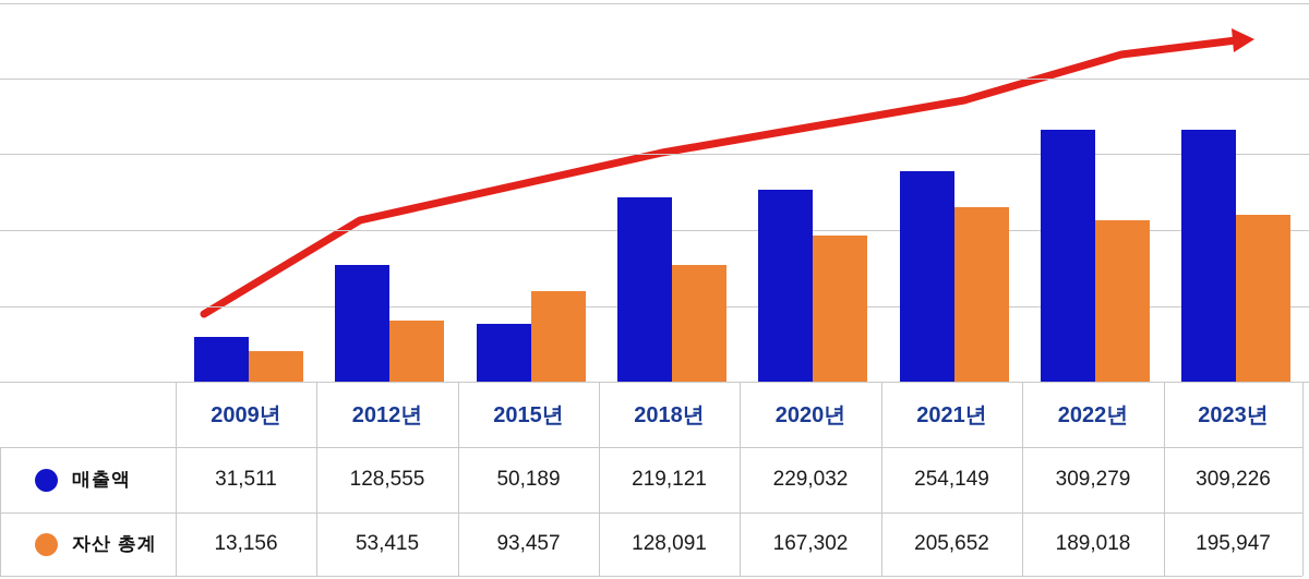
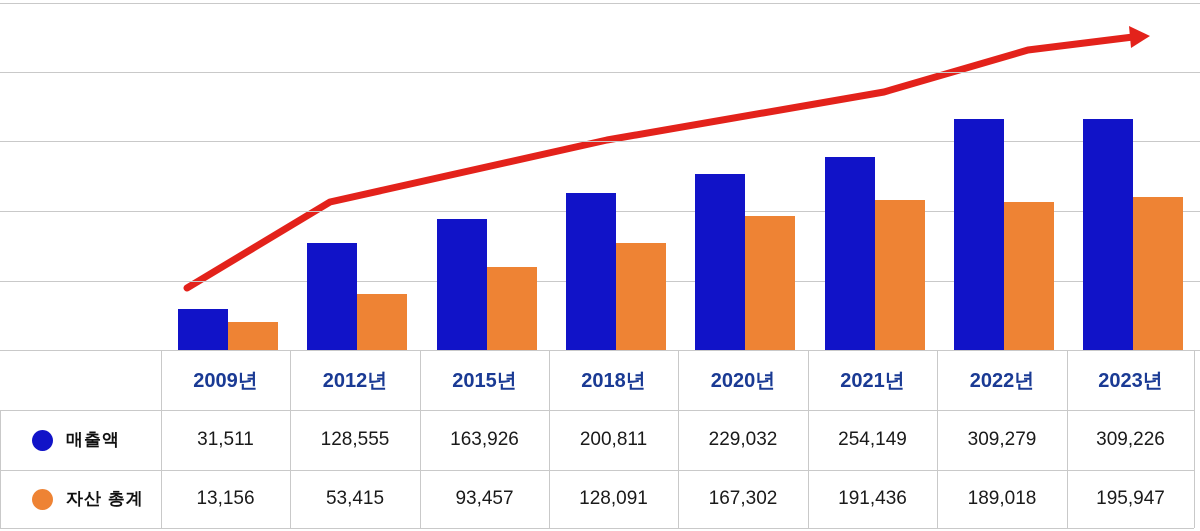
매출액/2015년: 50,189 -> 163,926
매출액/2018년: 219,121 -> 200,811
자산 총계/2021년: 205,652 -> 191,436
